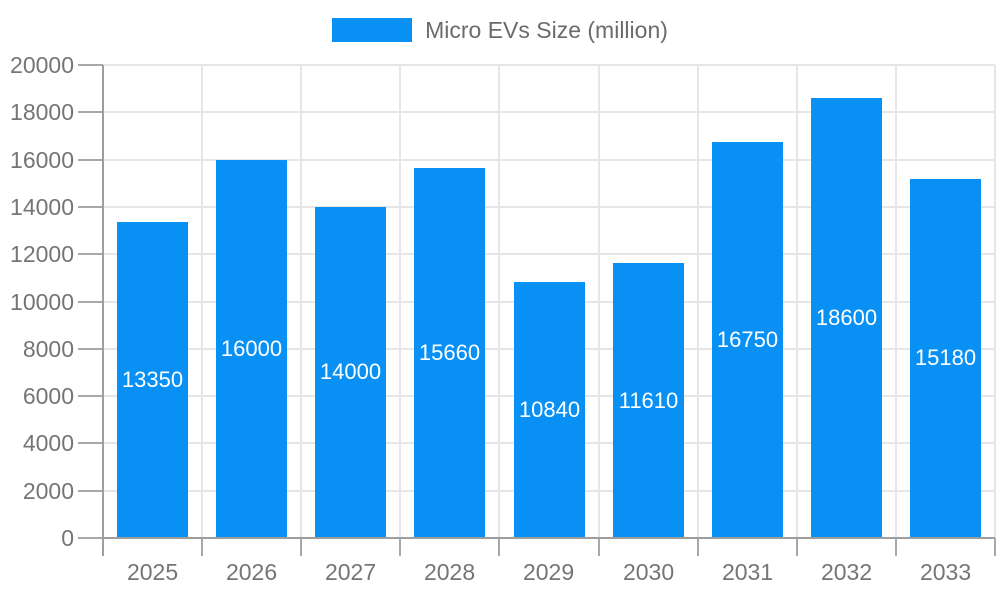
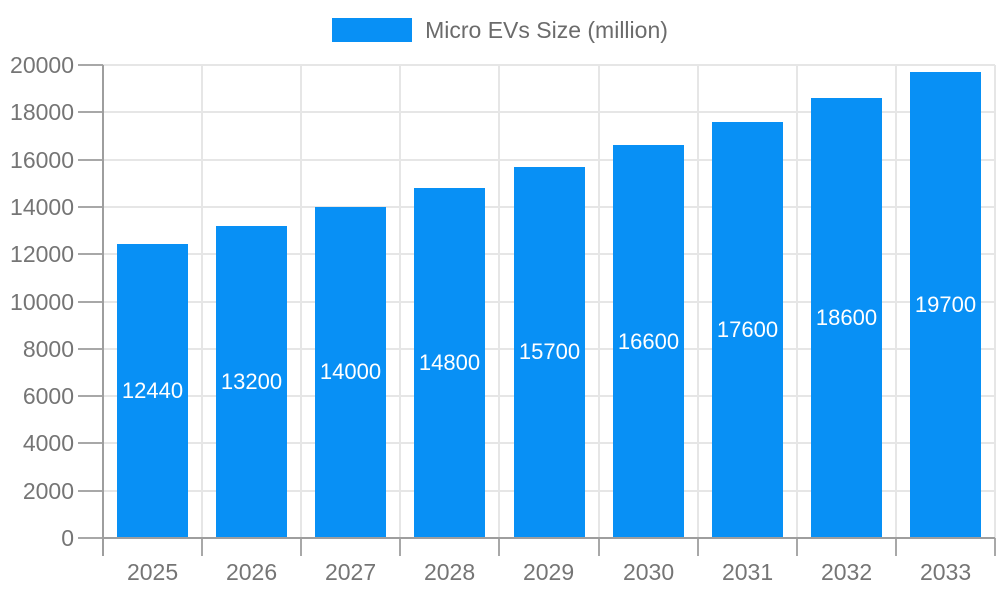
2025: 13350 -> 12440
2026: 16000 -> 13200
2028: 15660 -> 14800
2029: 10840 -> 15700
2030: 11610 -> 16600
2031: 16750 -> 17600
2033: 15180 -> 19700
